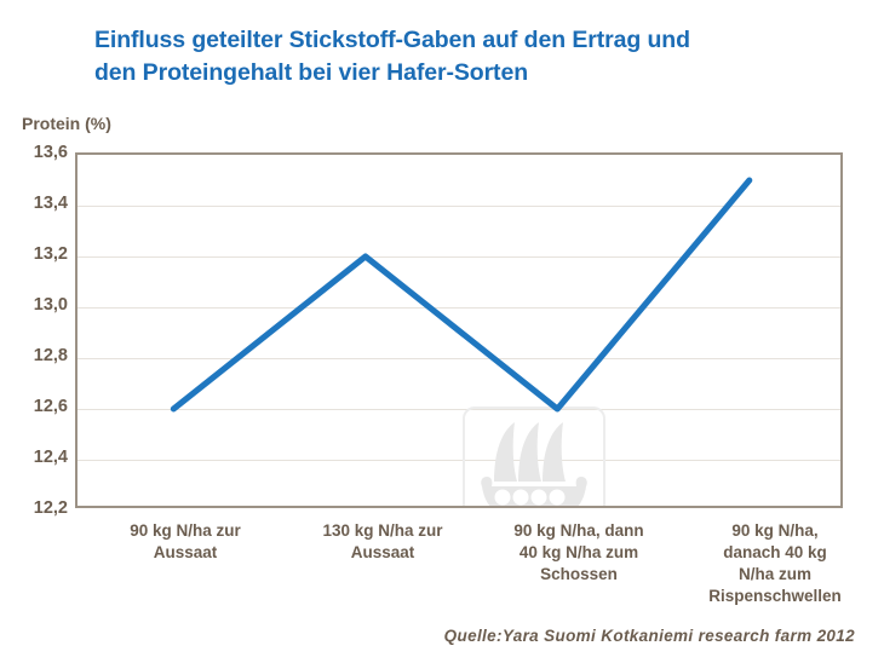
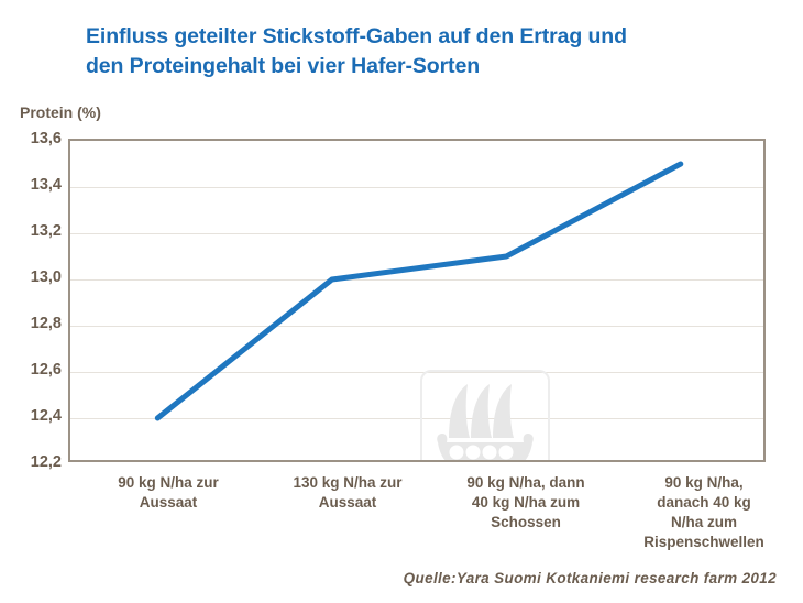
90 kg N/ha zur Aussaat: 12,6 -> 12,4
130 kg N/ha zur Aussaat: 13,2 -> 13,0
90 kg N/ha, dann 40 kg N/ha zum Schossen: 12,6 -> 13,1
